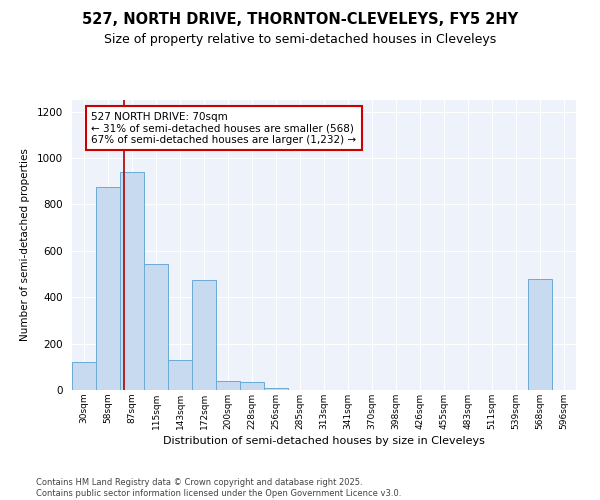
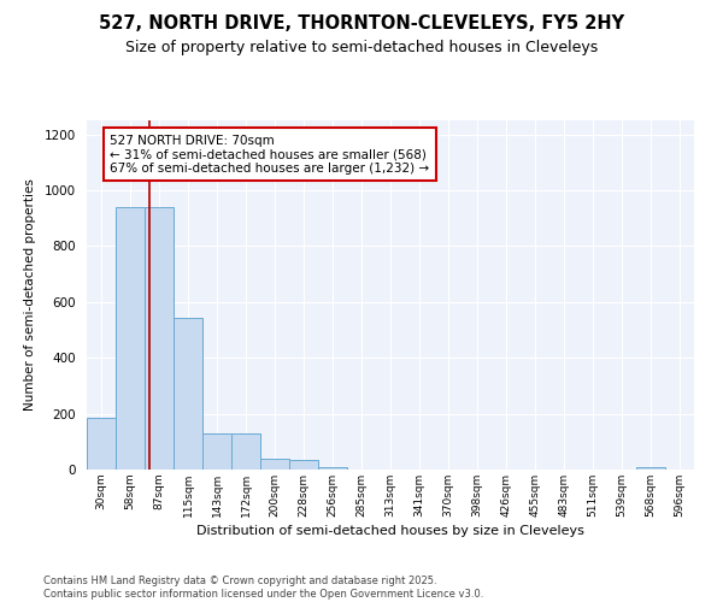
30sqm: 120 -> 185
58sqm: 875 -> 940
172sqm: 475 -> 130
568sqm: 480 -> 10
